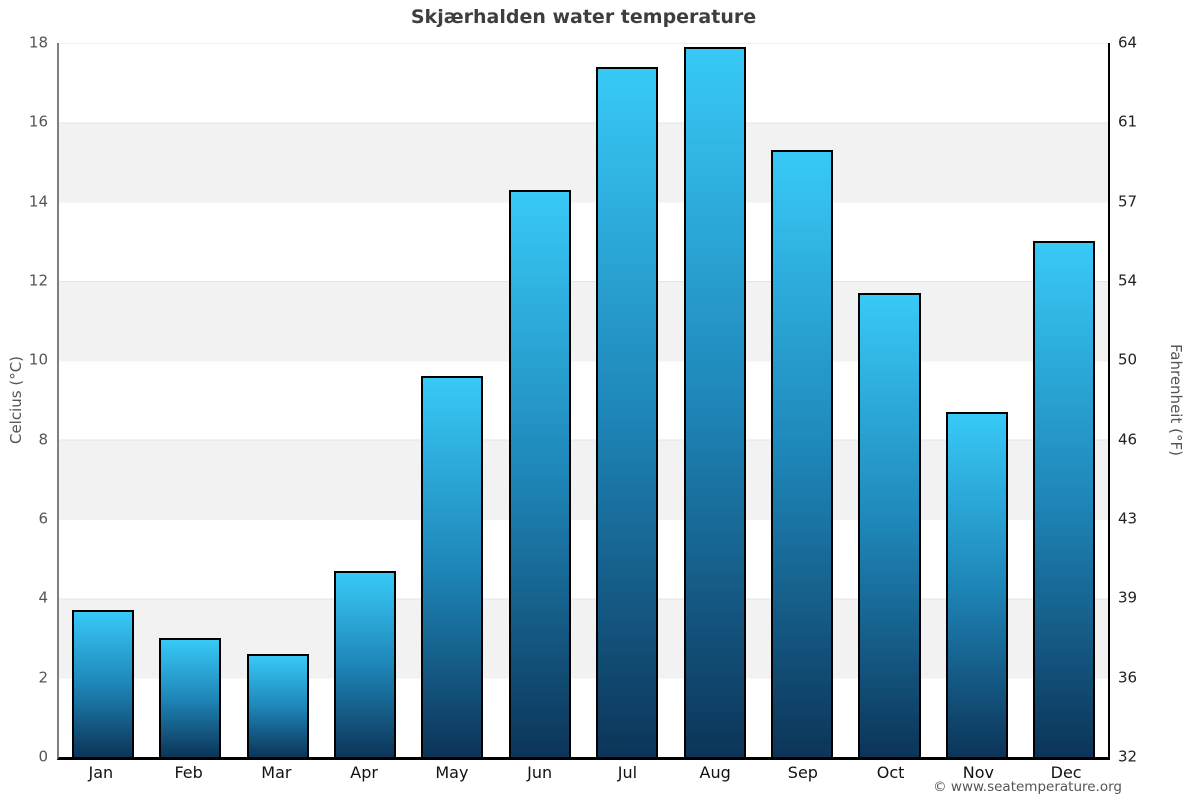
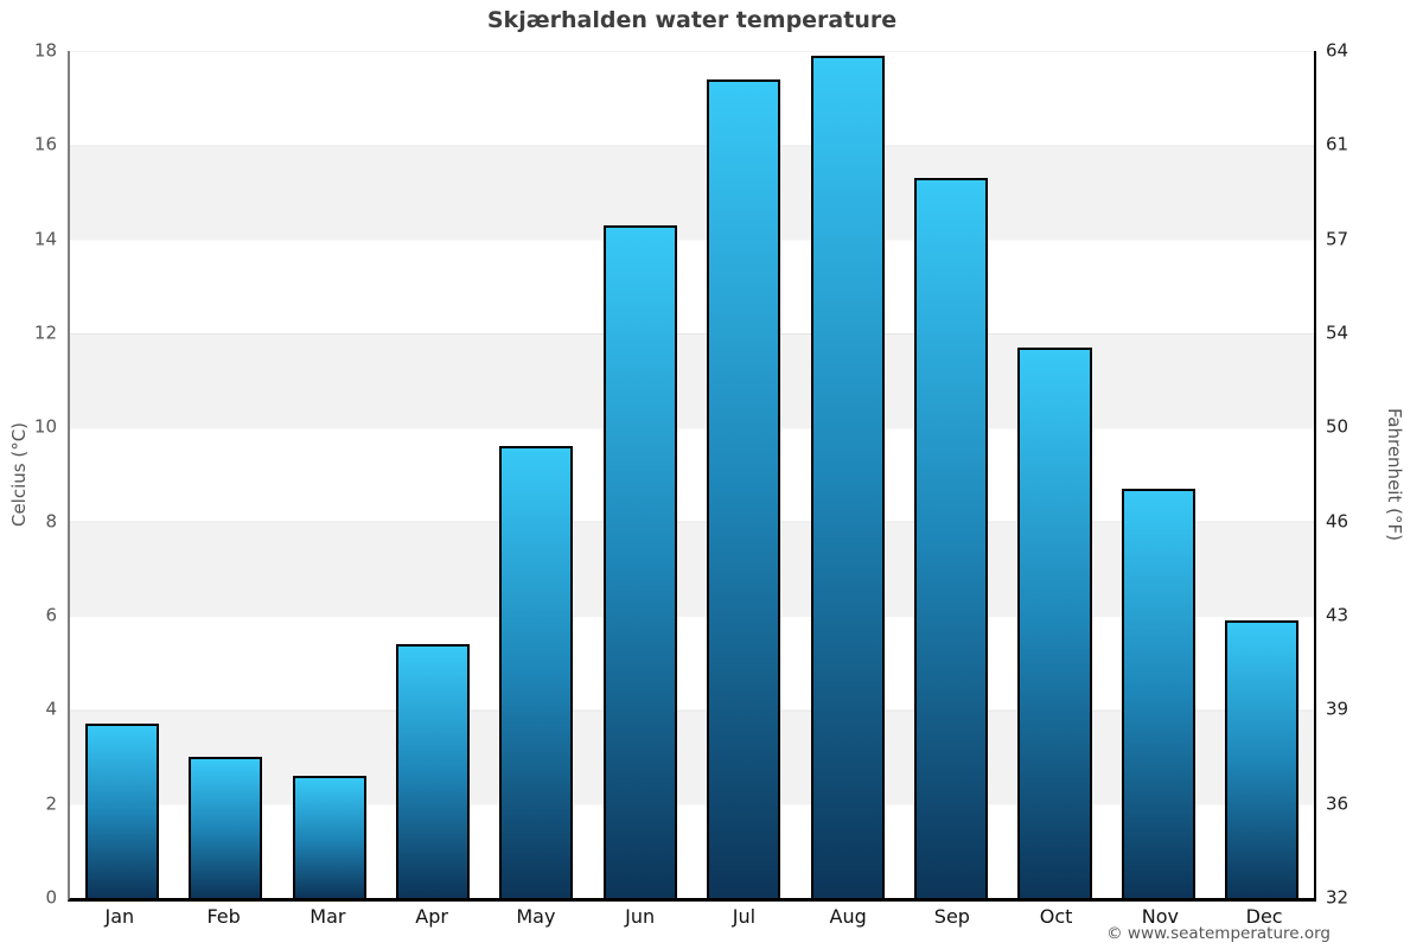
Apr: 4.7 -> 5.4
Dec: 13.0 -> 5.9
